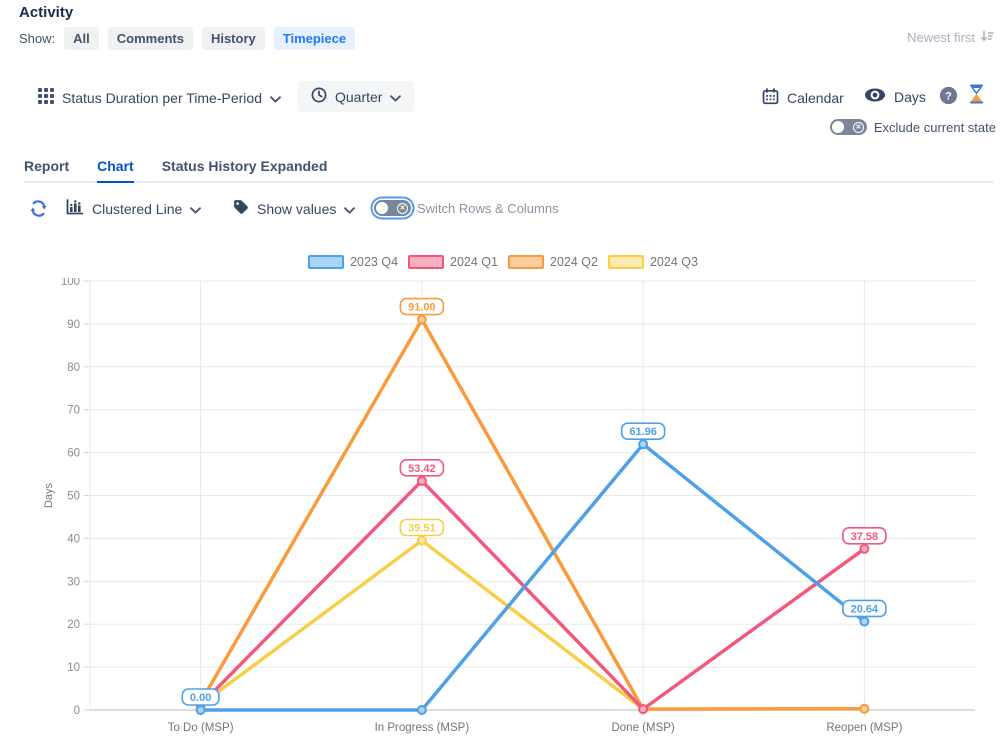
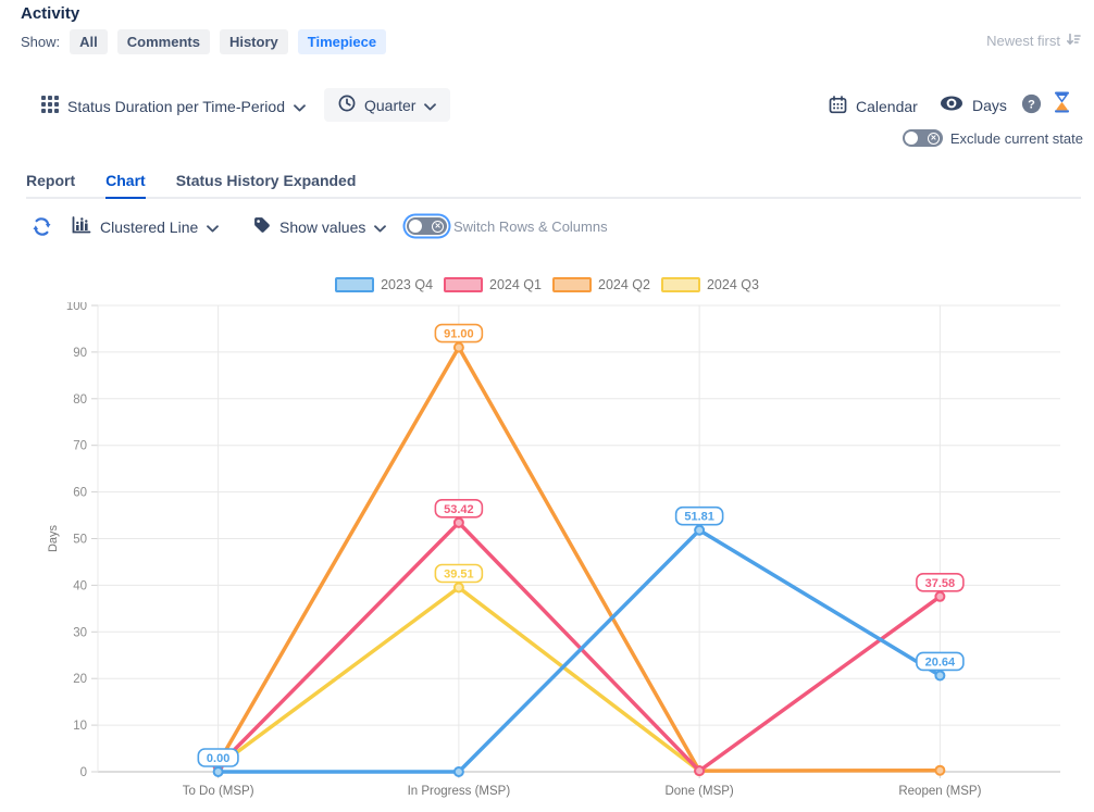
2023 Q4/Done (MSP): 61.96 -> 51.81
